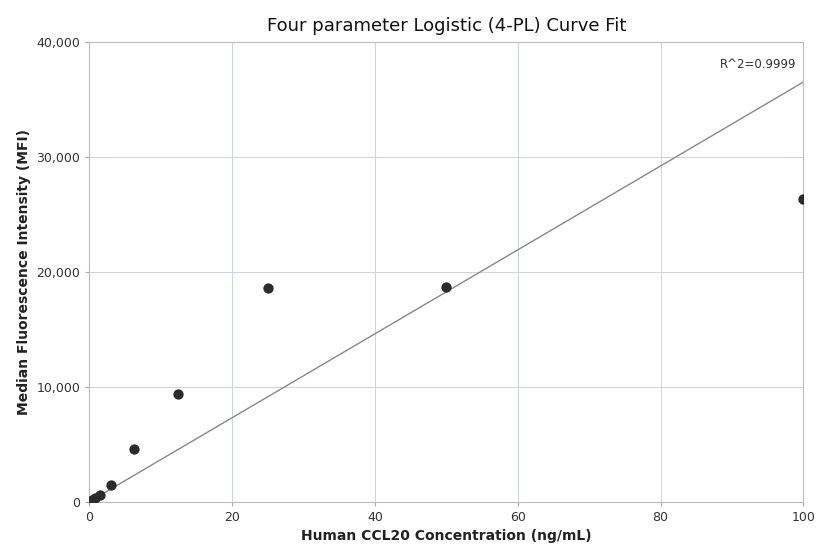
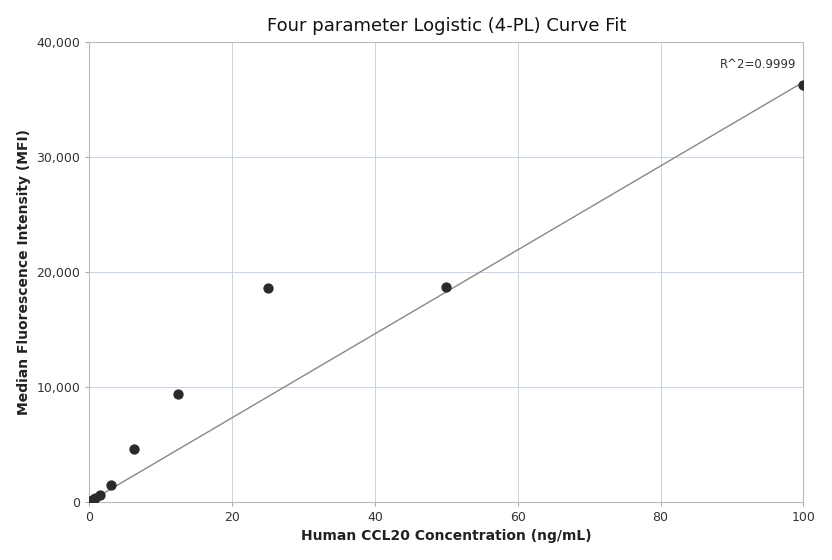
100: 26,300 -> 36,200
